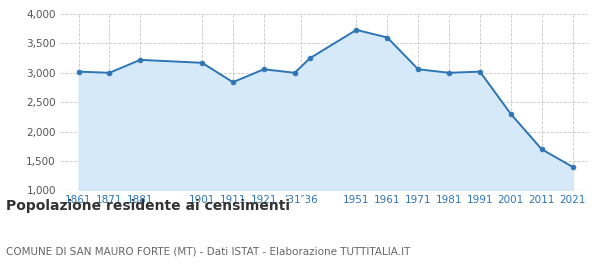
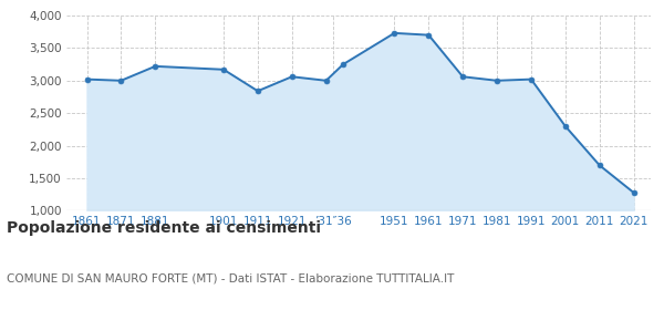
1961: 3,600 -> 3,700
2021: 1,400 -> 1,280
